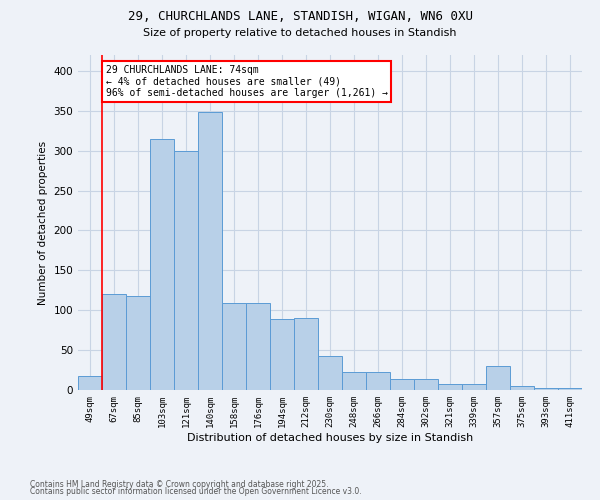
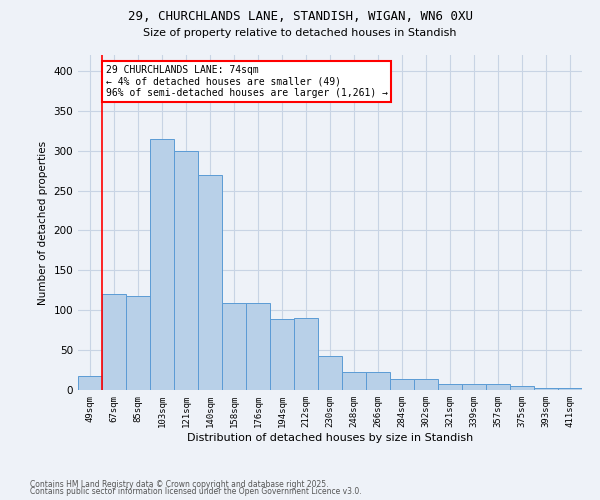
140sqm: 348 -> 270
357sqm: 30 -> 7
